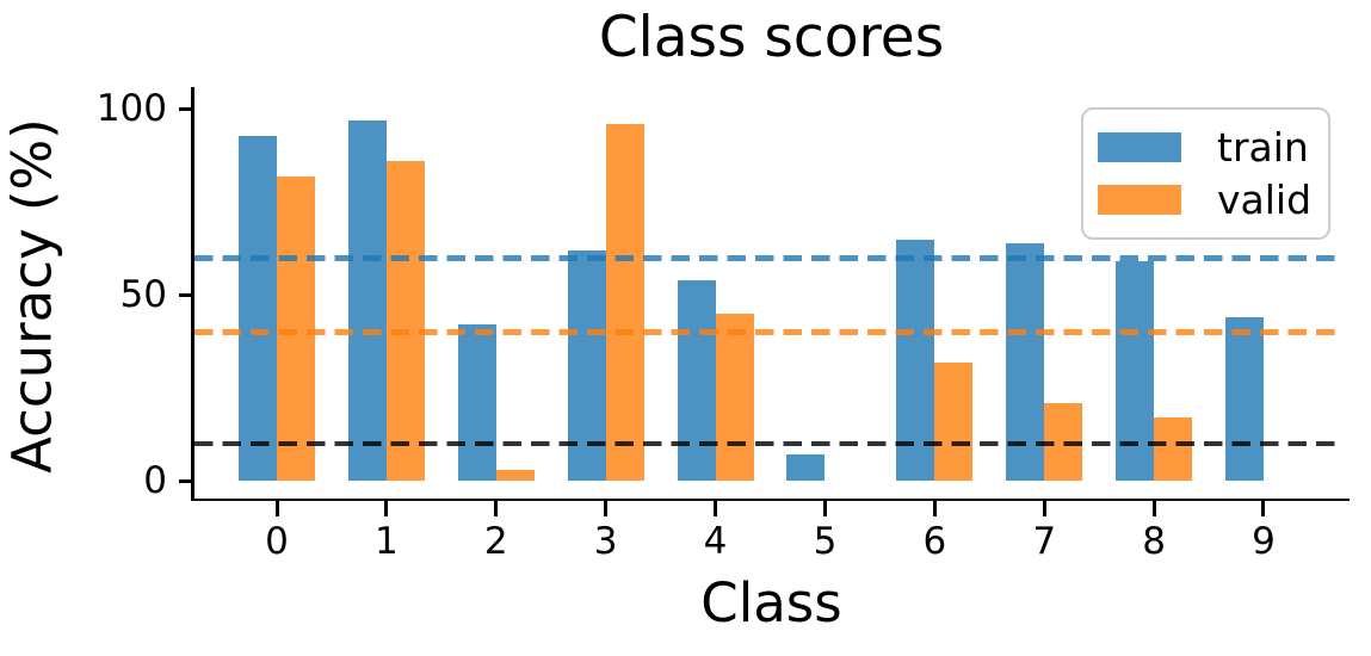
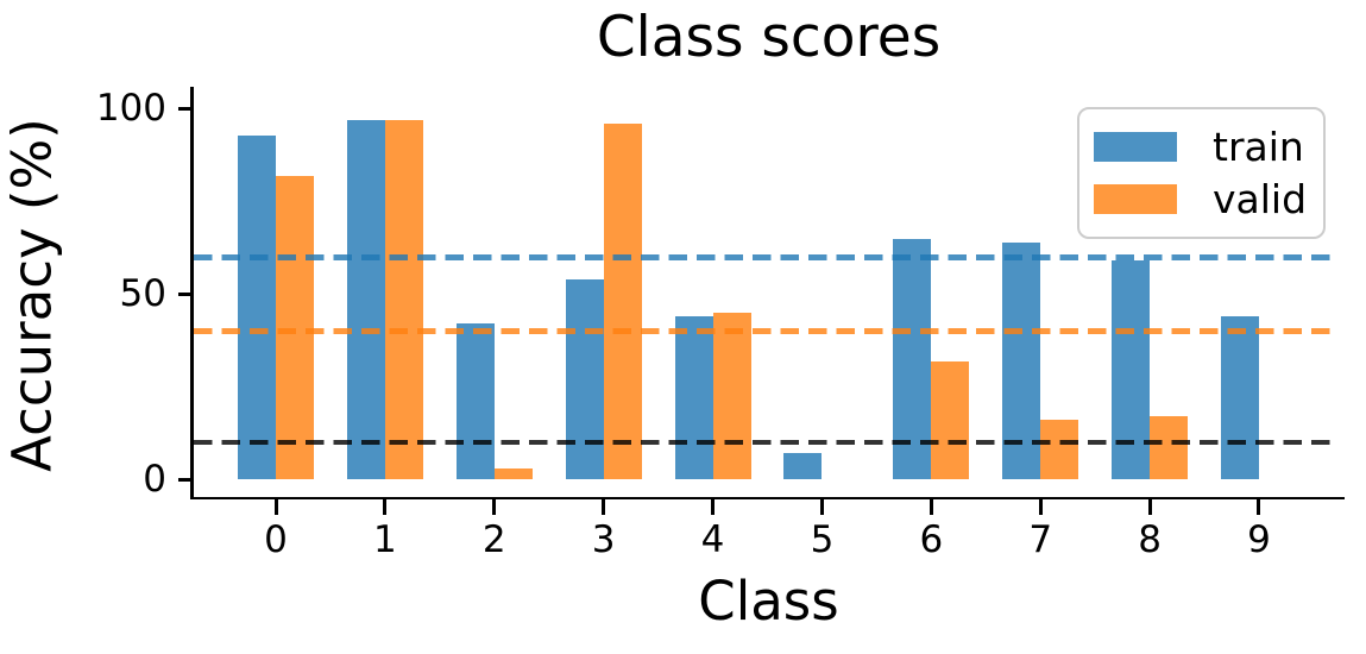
valid/1: 86 -> 97
train/3: 62 -> 54
train/4: 54 -> 44
valid/7: 21 -> 16
